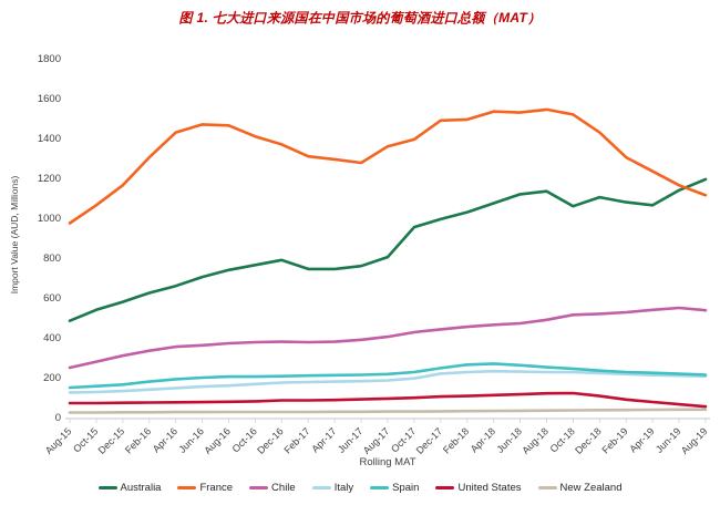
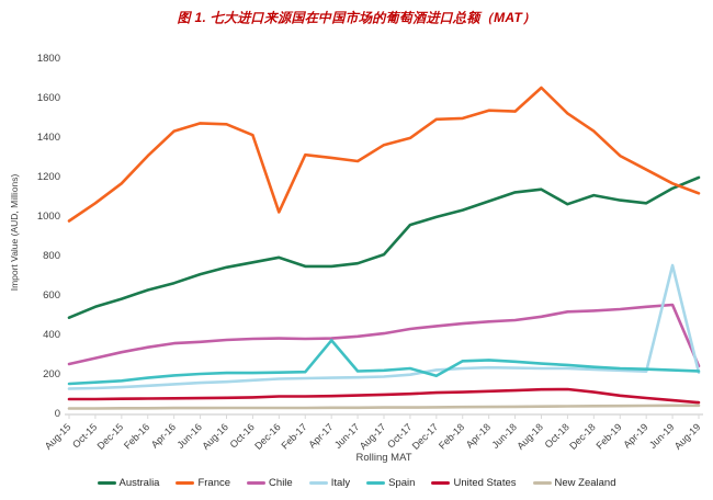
France/Dec-16: 1370 -> 1020
Spain/Apr-17: 210 -> 370
Spain/Dec-17: 250 -> 190
France/Aug-18: 1540 -> 1650
Italy/Jun-19: 210 -> 750
Chile/Aug-19: 540 -> 240
